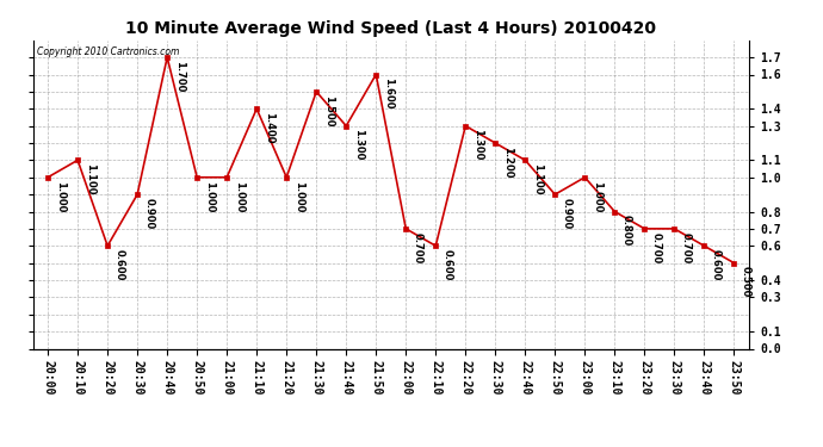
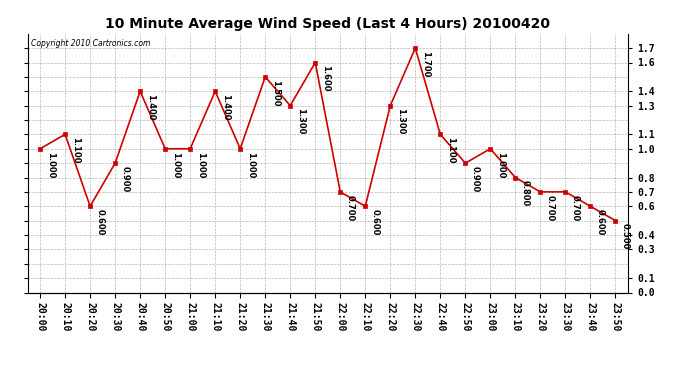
20:40: 1.700 -> 1.400
22:30: 1.200 -> 1.700
